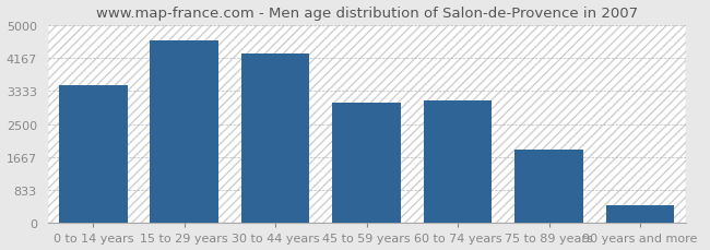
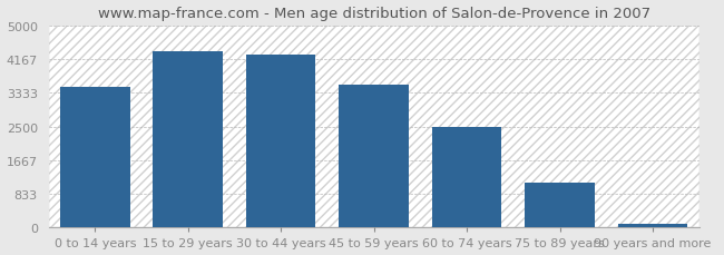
15 to 29 years: 4600 -> 4370
45 to 59 years: 3050 -> 3530
60 to 74 years: 3100 -> 2490
75 to 89 years: 1850 -> 1100
90 years and more: 450 -> 100
